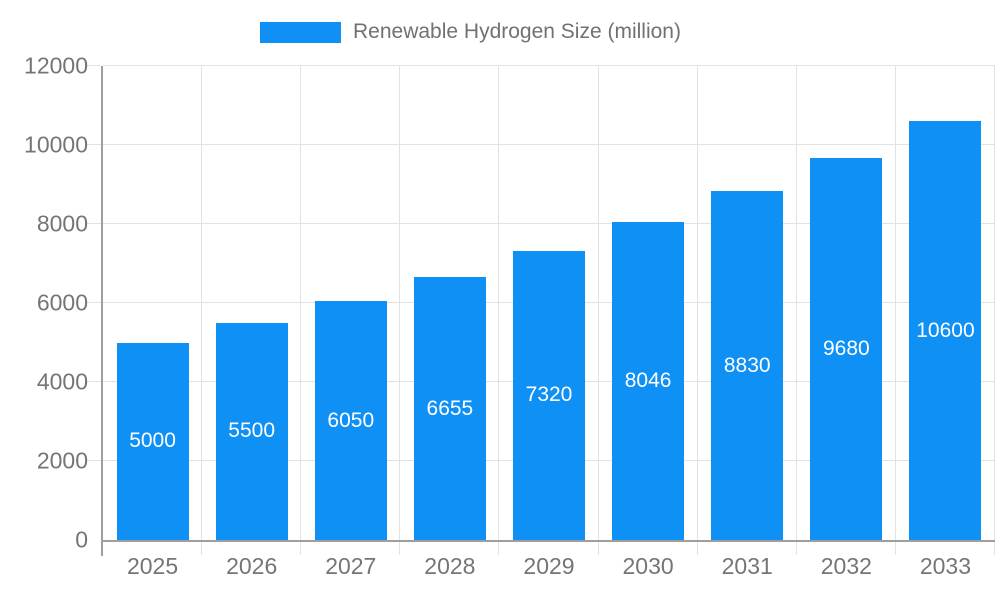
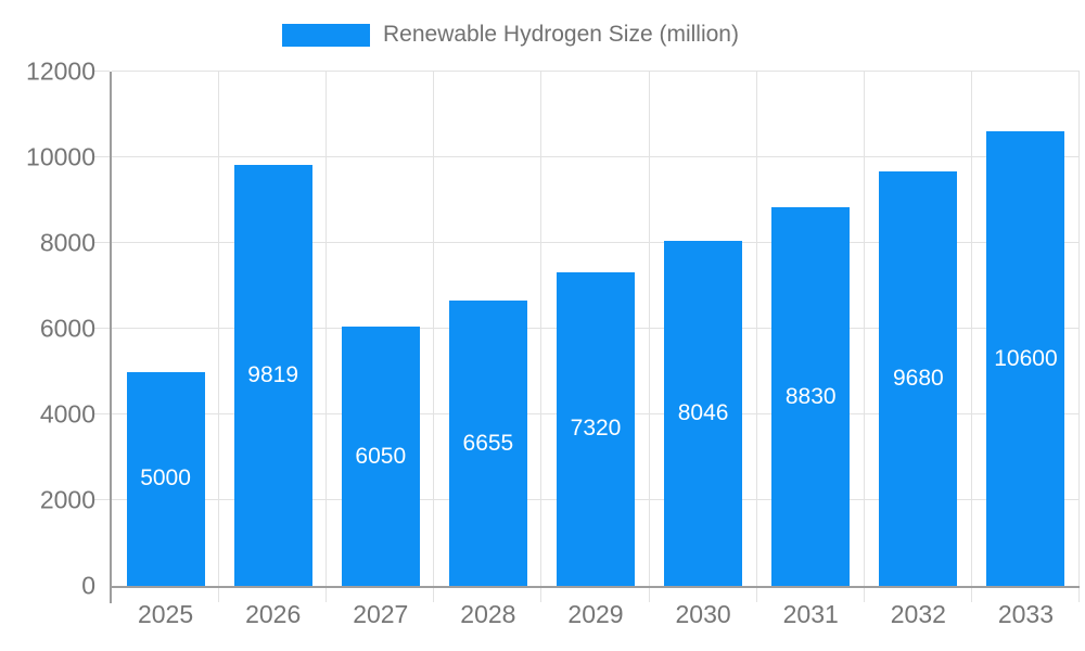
2026: 5500 -> 9819
